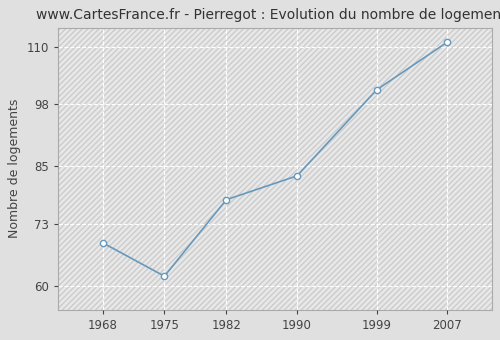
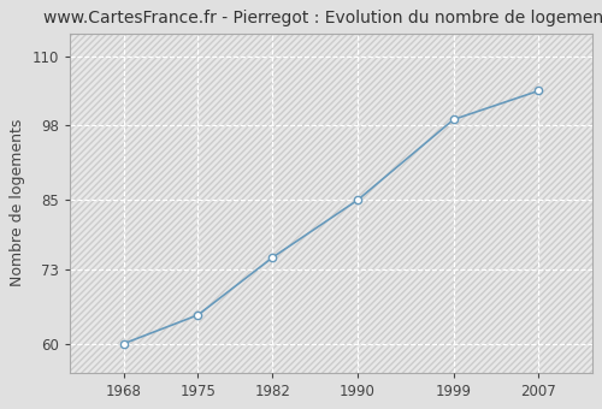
1968: 69 -> 60
1975: 62 -> 65
1982: 78 -> 75
1990: 83 -> 85
1999: 101 -> 99
2007: 111 -> 104
